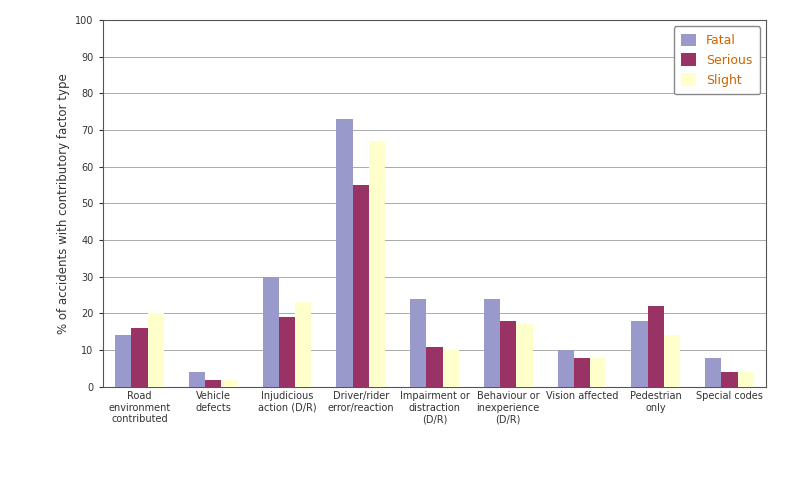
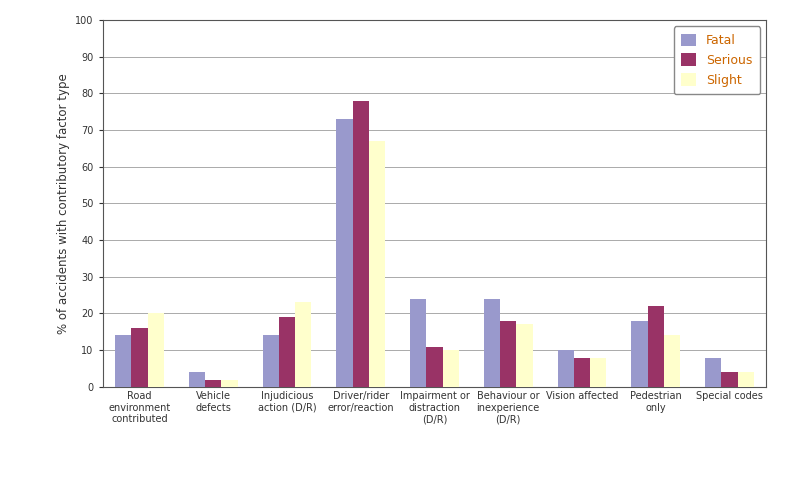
Fatal/Injudicious action (D/R): 30 -> 14
Serious/Driver/rider error/reaction: 55 -> 78
